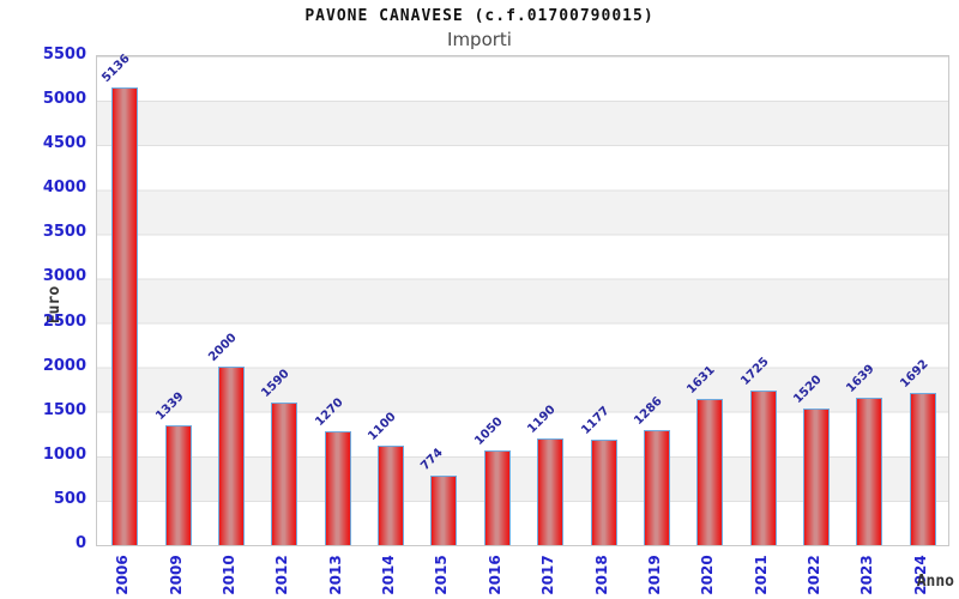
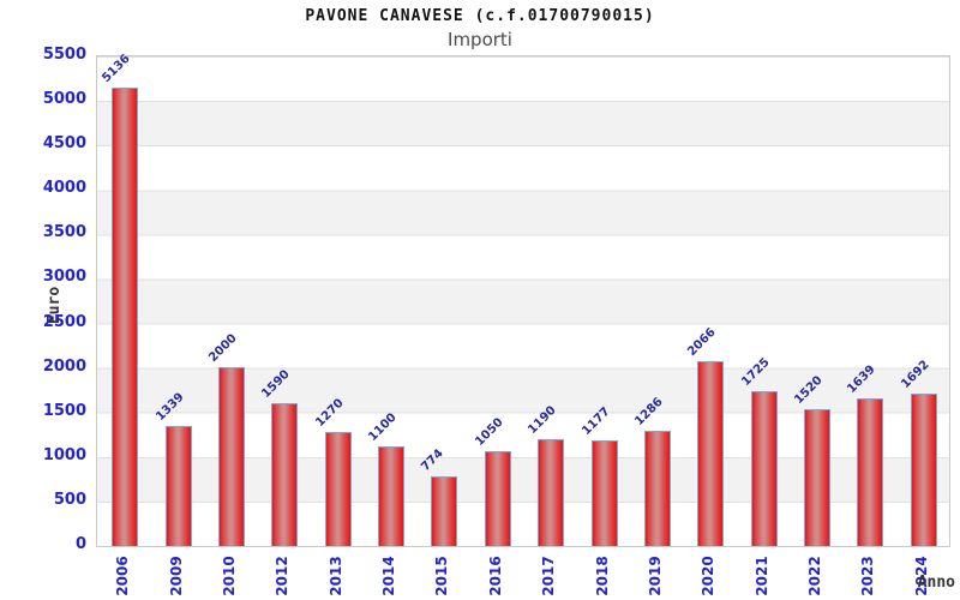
2020: 1631 -> 2066
